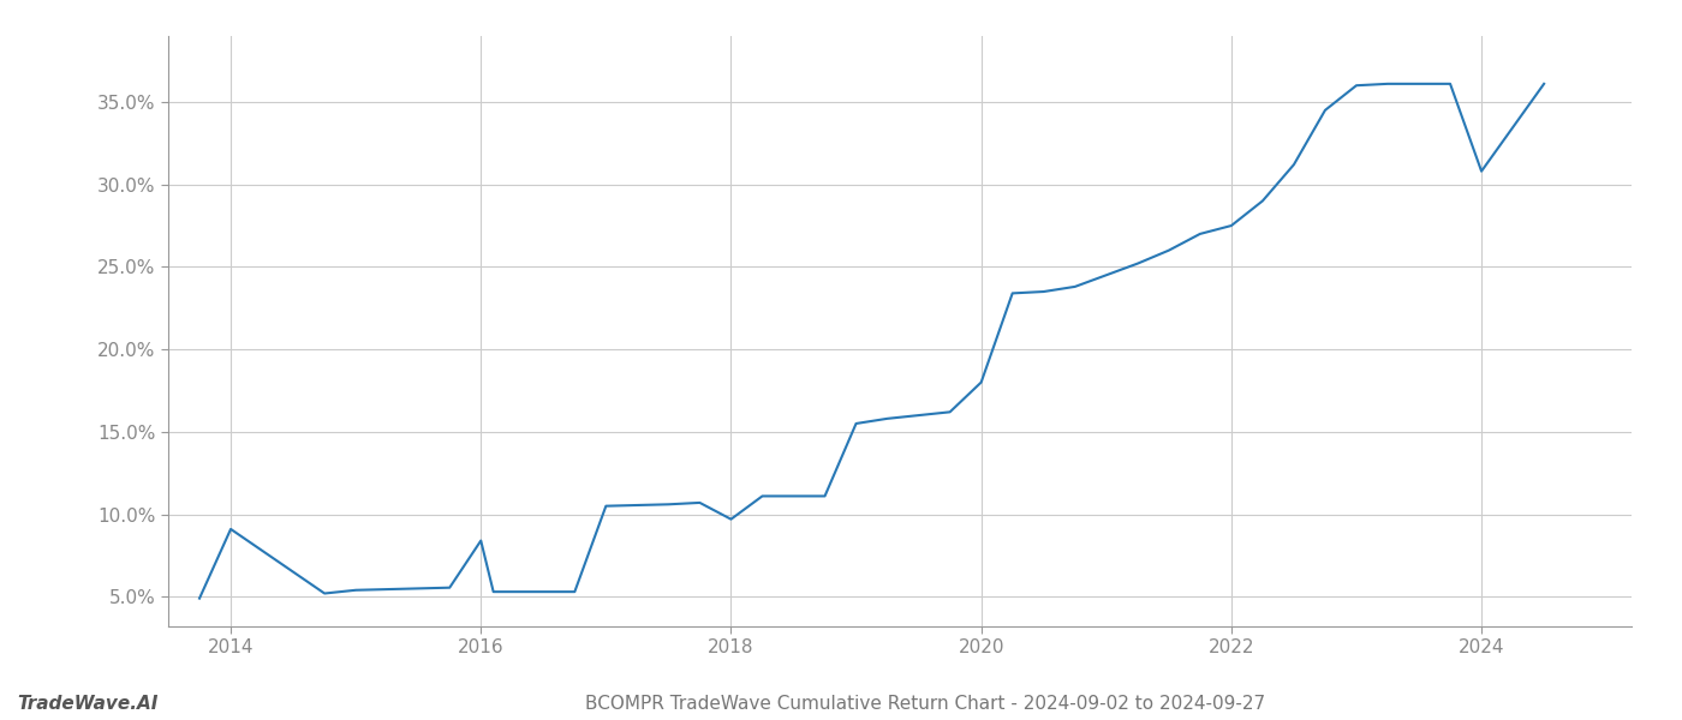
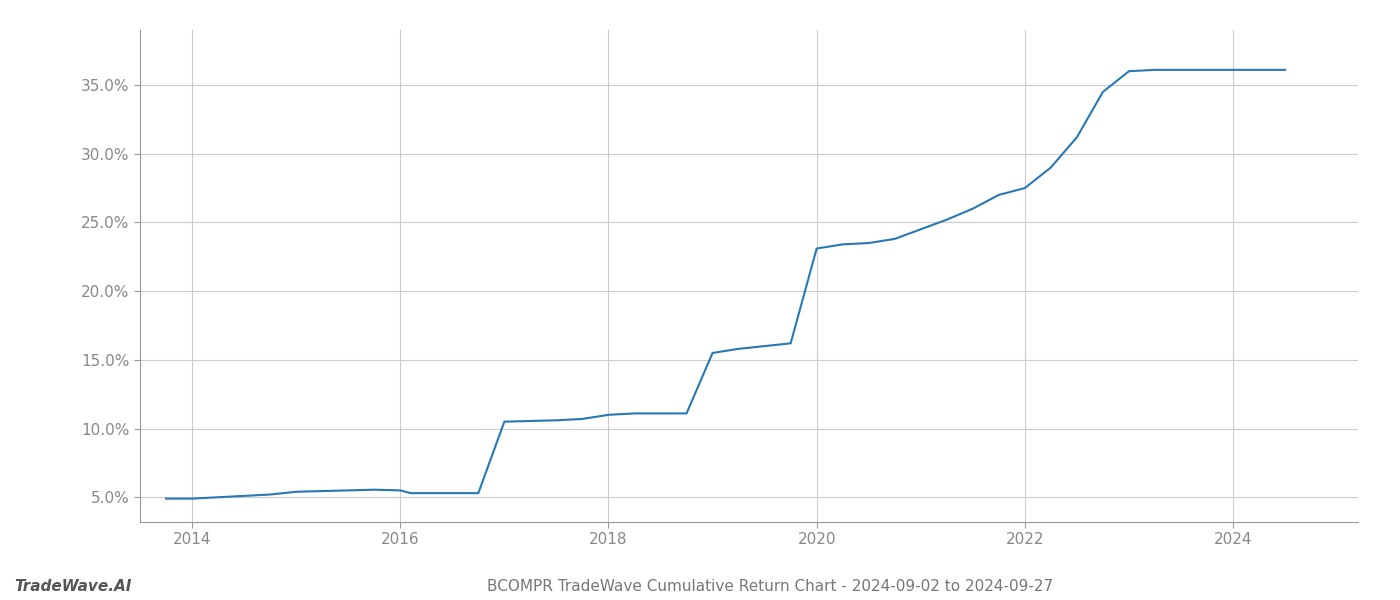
2014: 9.1% -> 4.9%
2016: 8.4% -> 5.5%
2018: 9.7% -> 11.0%
2020: 18.0% -> 23.1%
2024: 30.8% -> 36.1%
